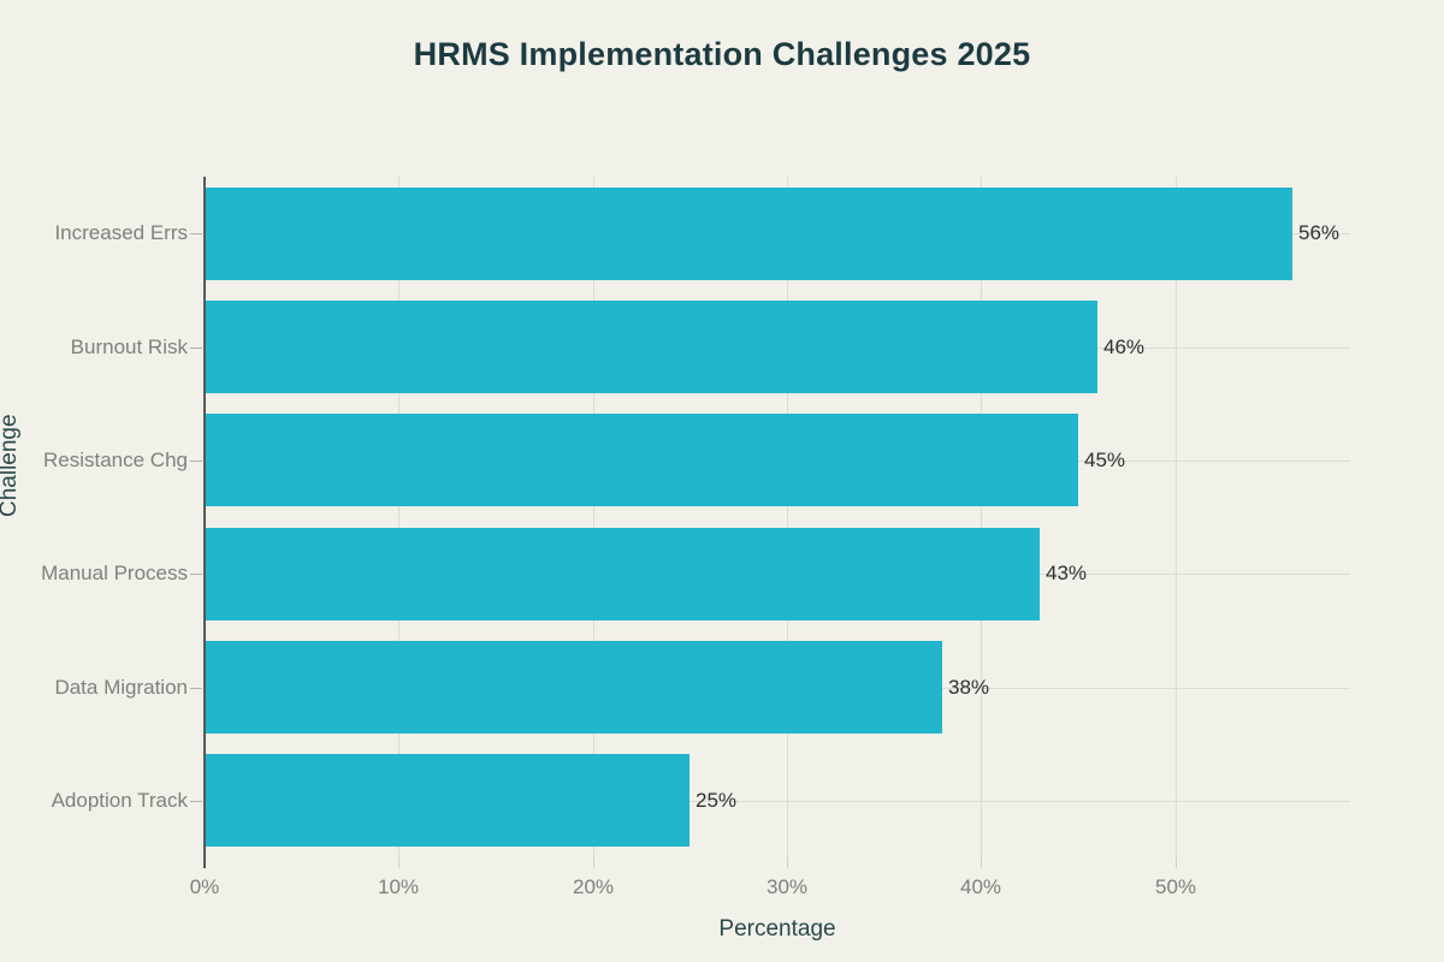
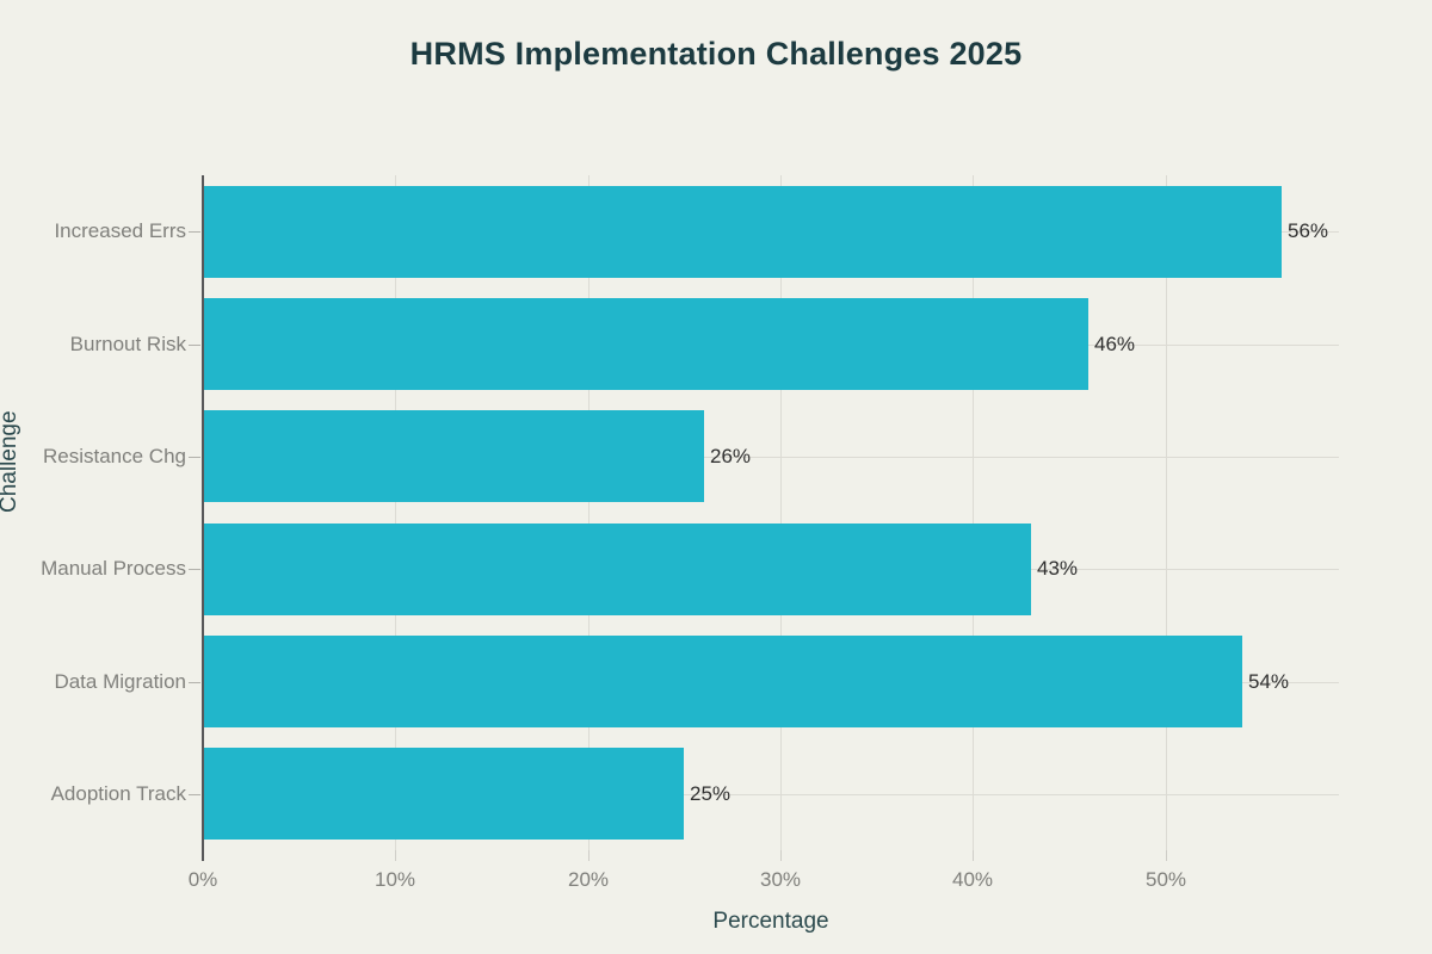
Resistance Chg: 45% -> 26%
Data Migration: 38% -> 54%
